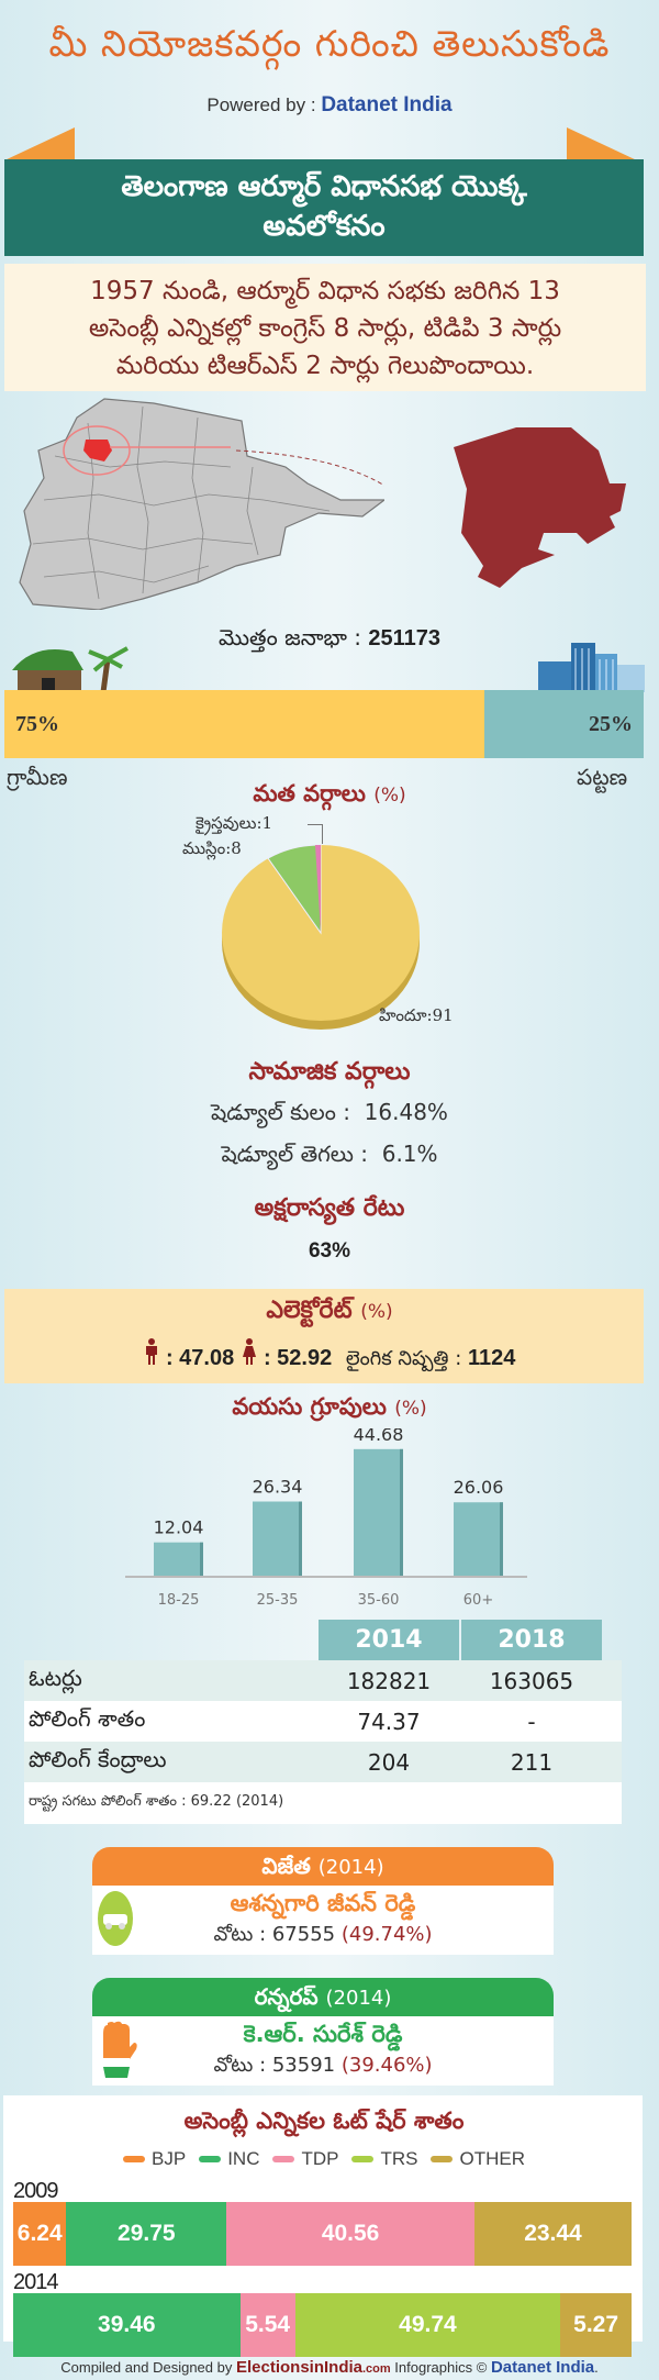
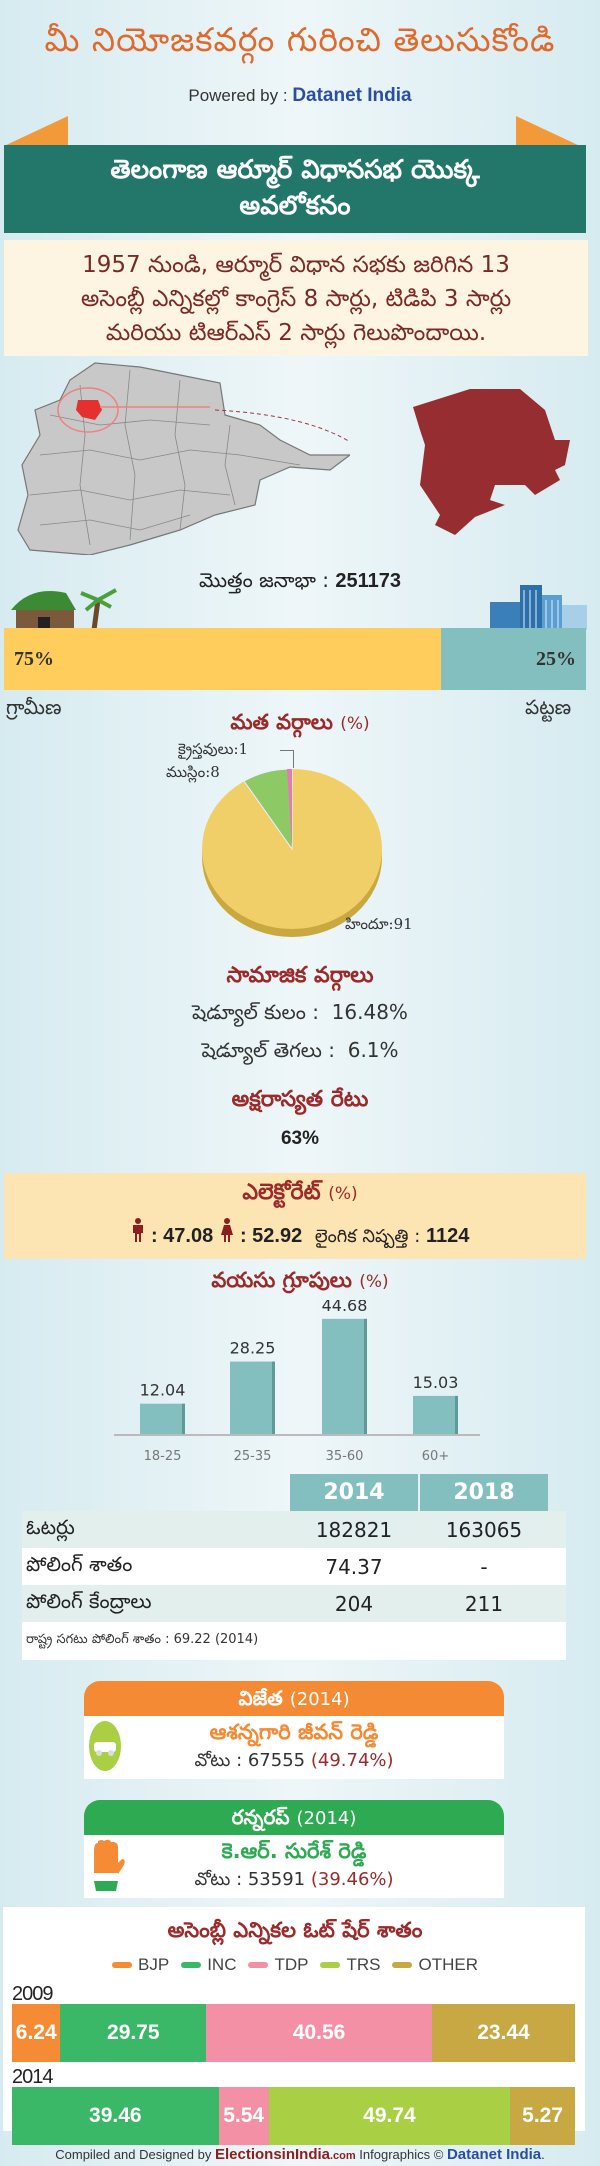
వయసు గ్రూపులు (%)/25-35: 26.34 -> 28.25
వయసు గ్రూపులు (%)/60+: 26.06 -> 15.03
